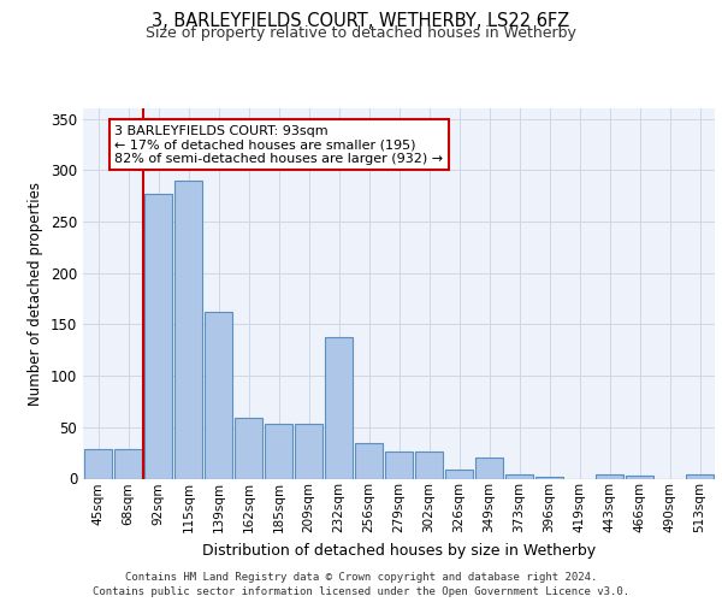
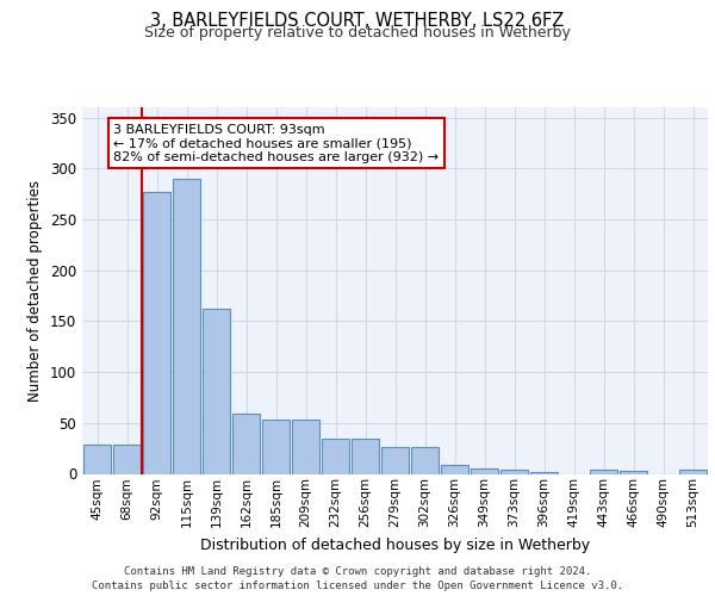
232sqm: 138 -> 34
349sqm: 20 -> 5
